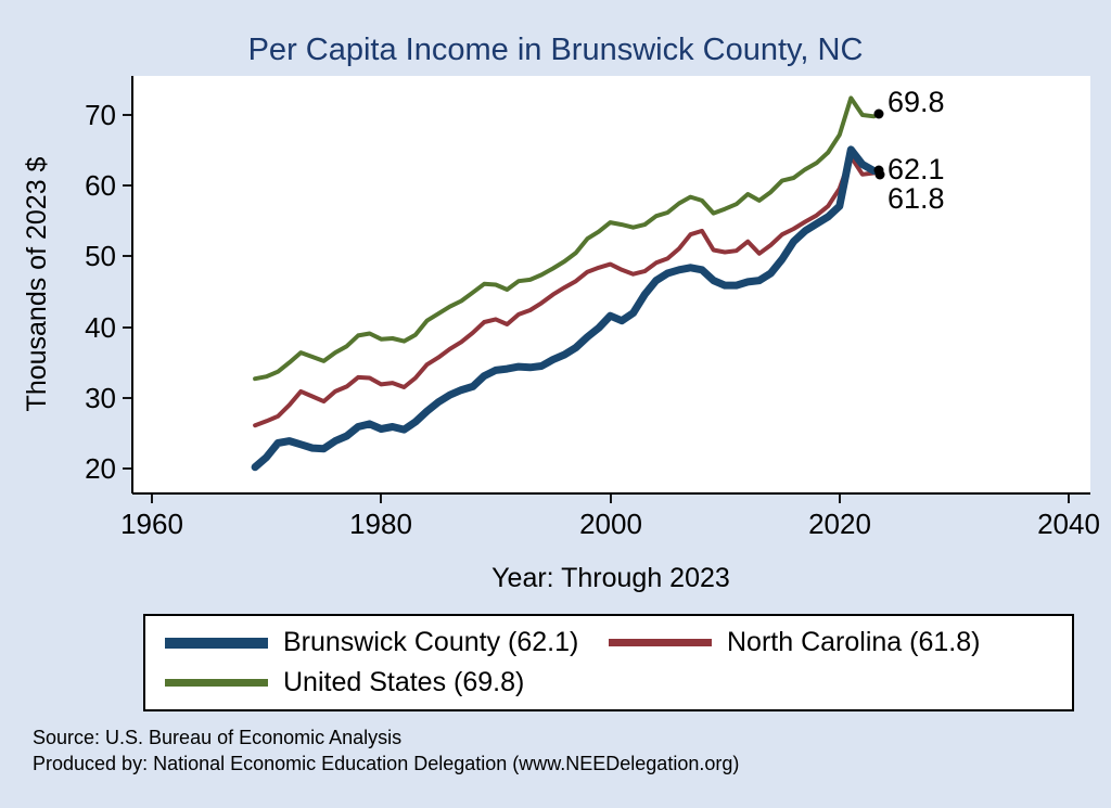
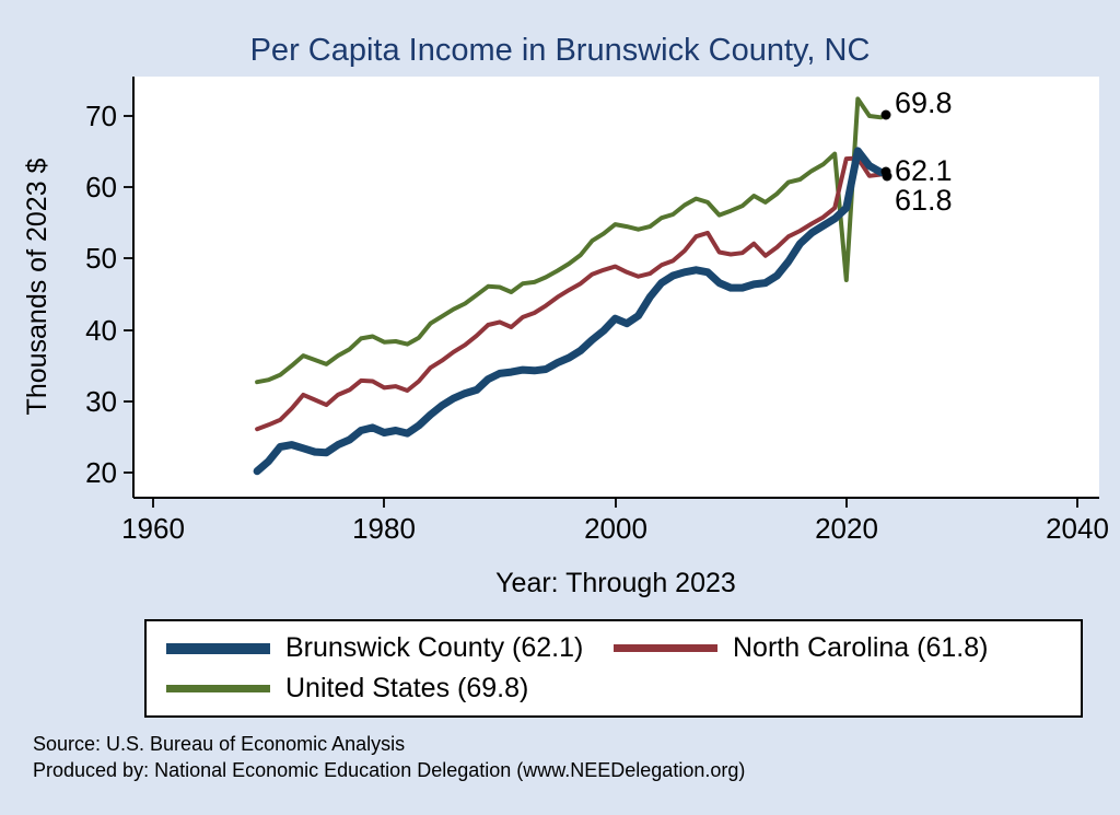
North Carolina (61.8)/2020: 60 -> 64
United States (69.8)/2020: 67 -> 47
